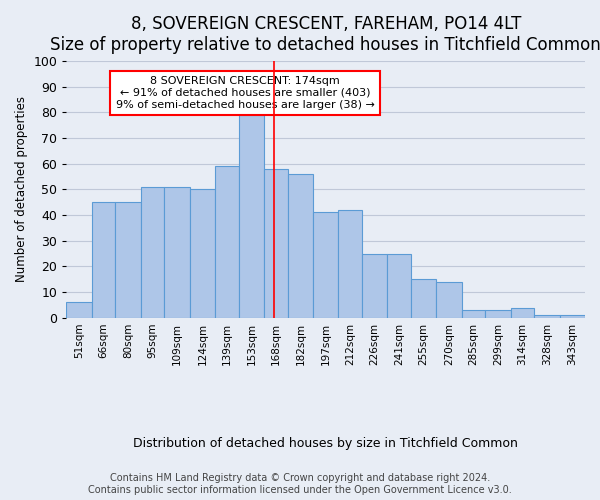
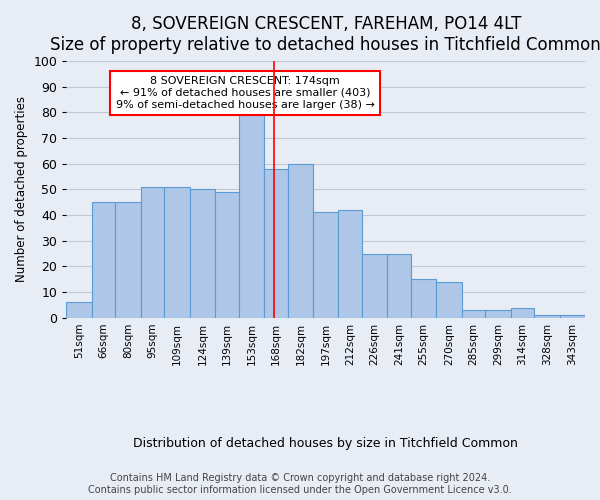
139sqm: 59 -> 49
182sqm: 56 -> 60
